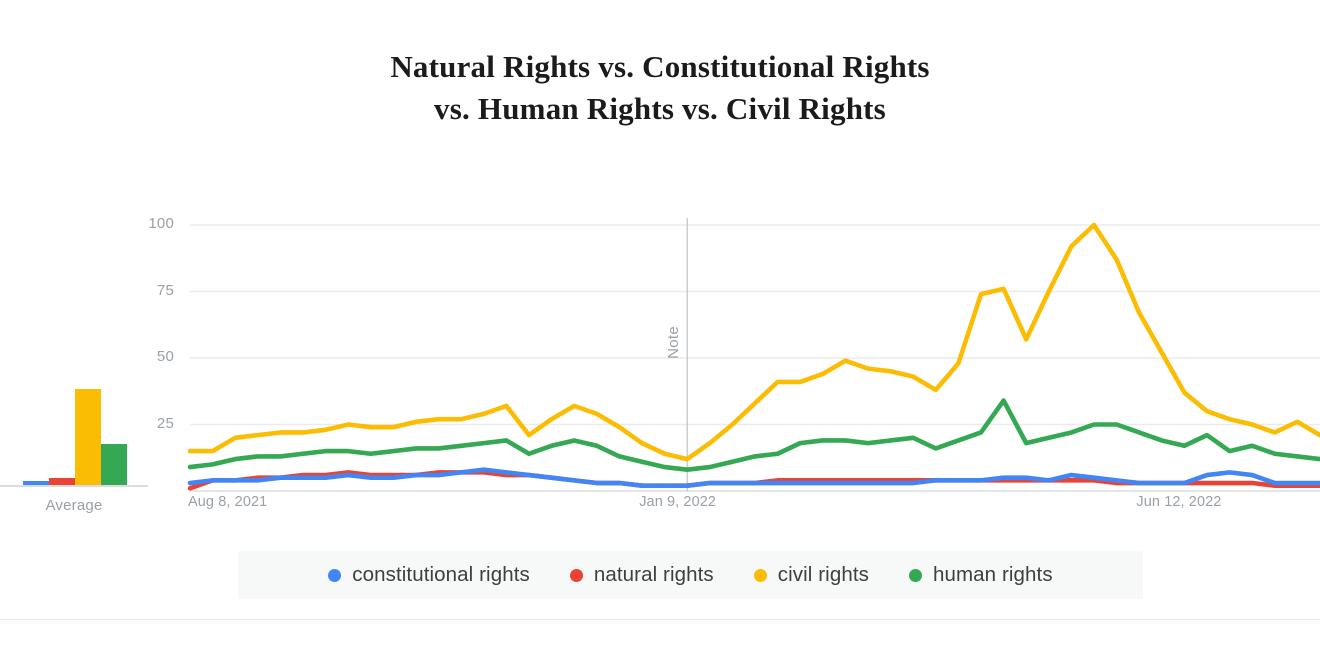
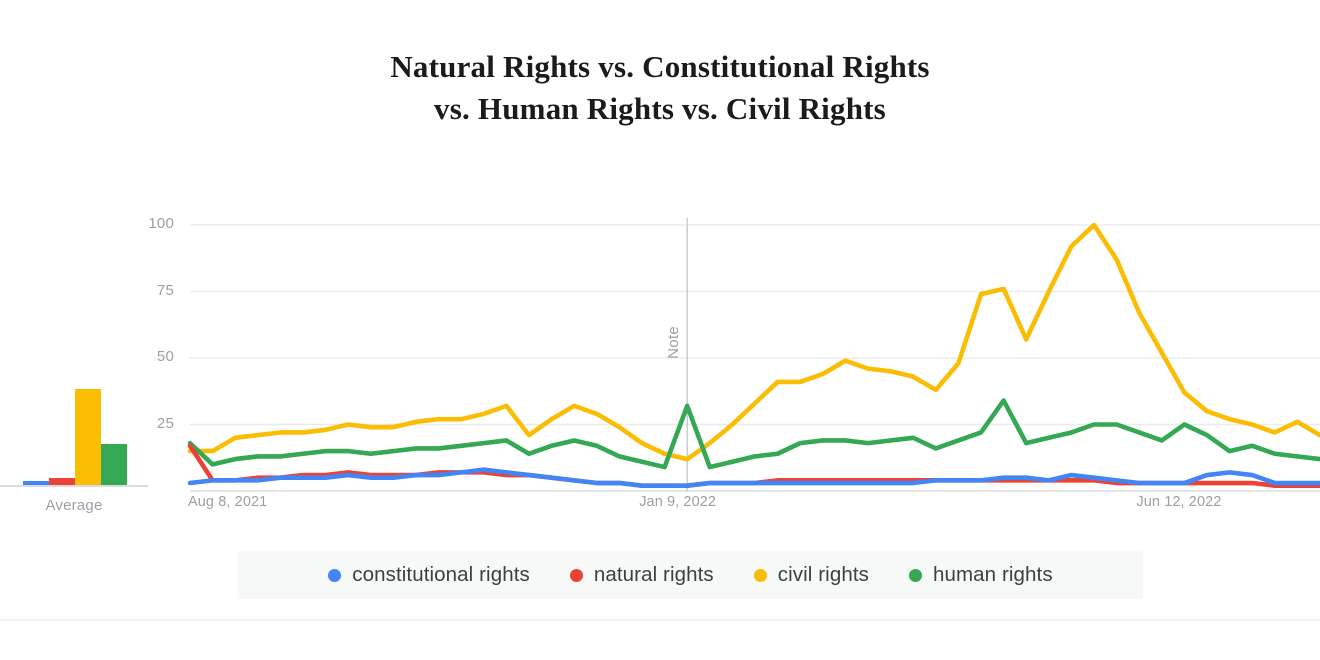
natural rights/Aug 8, 2021: 1 -> 17
human rights/Aug 8, 2021: 9 -> 18
human rights/Jan 9, 2022: 8 -> 32
human rights/Jun 12, 2022: 17 -> 25
